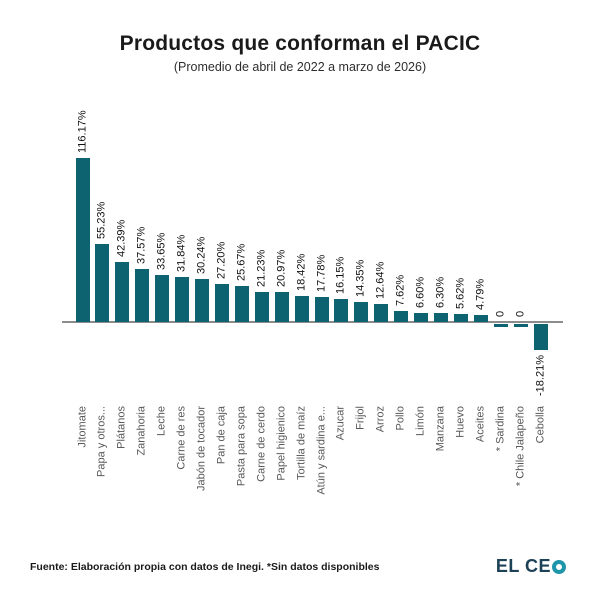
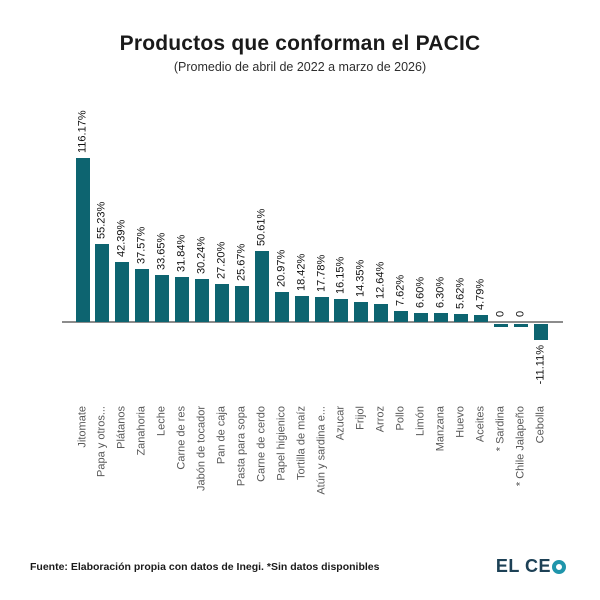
Carne de cerdo: 21.23% -> 50.61%
Cebolla: -18.21% -> -11.11%
